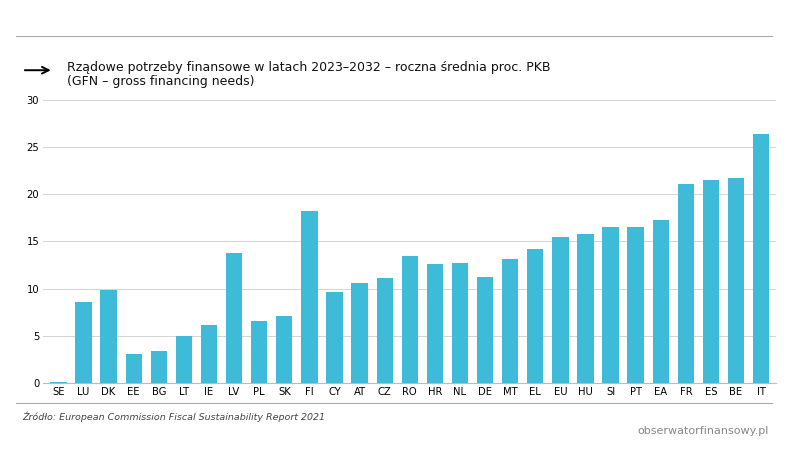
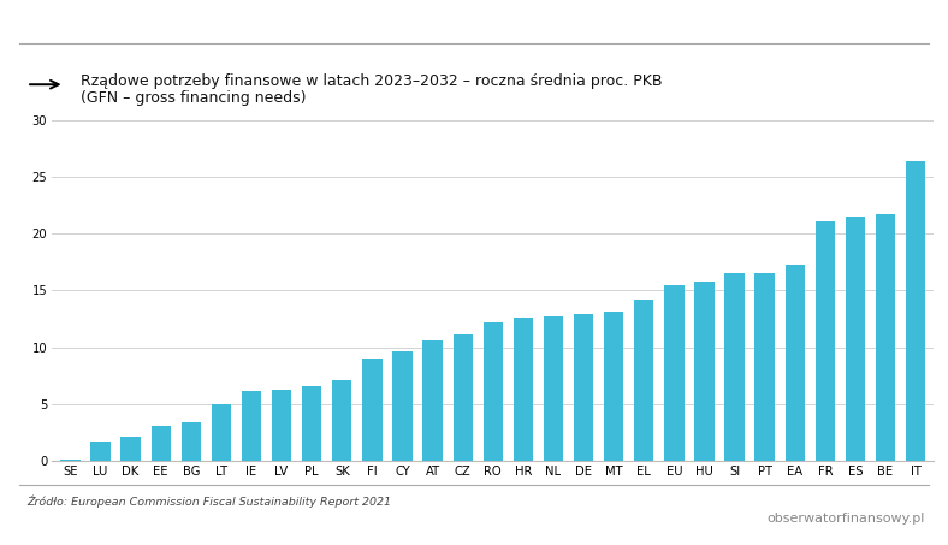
LU: 8.6 -> 1.7
DK: 9.8 -> 2.1
LV: 13.8 -> 6.2
FI: 18.2 -> 9.0
RO: 13.4 -> 12.2
DE: 11.2 -> 12.9
